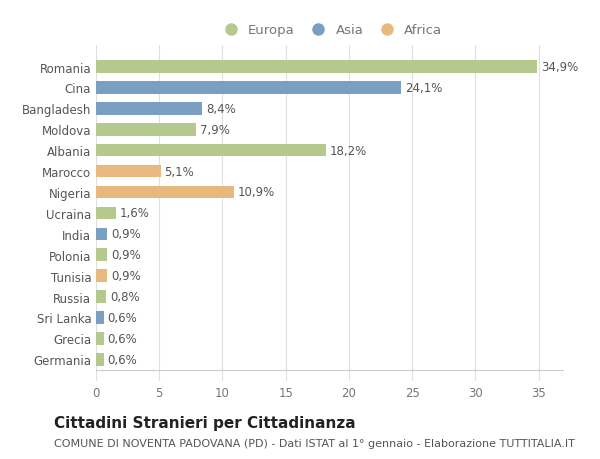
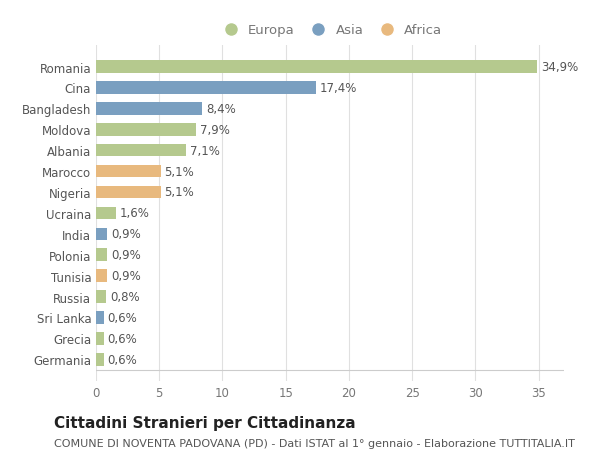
Cina: 24,1% -> 17,4%
Albania: 18,2% -> 7,1%
Nigeria: 10,9% -> 5,1%
